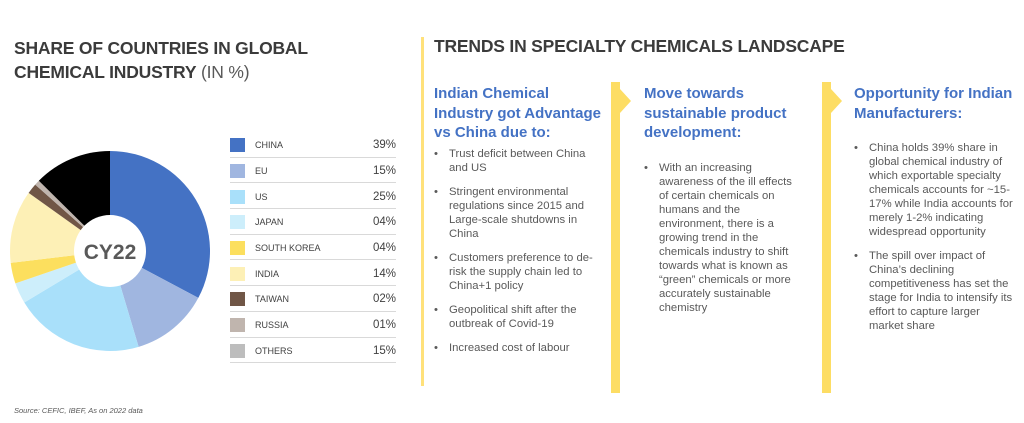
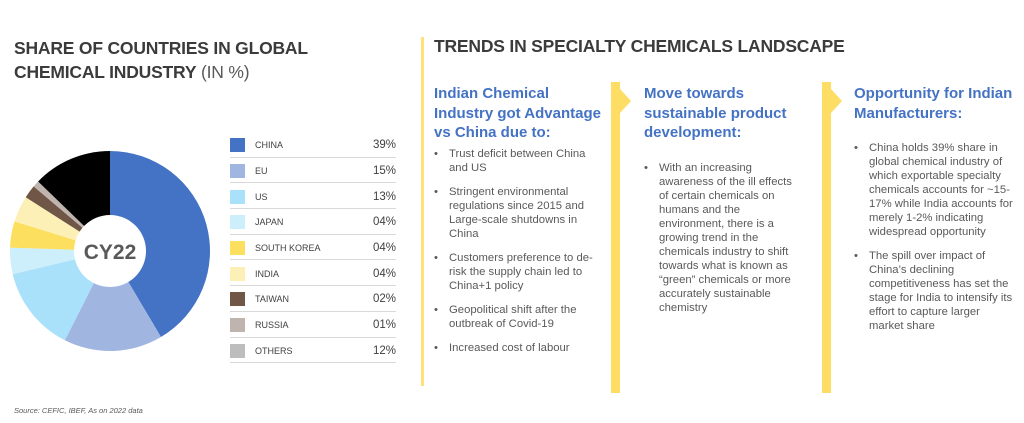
US: 25% -> 13%
INDIA: 14% -> 04%
OTHERS: 15% -> 12%
